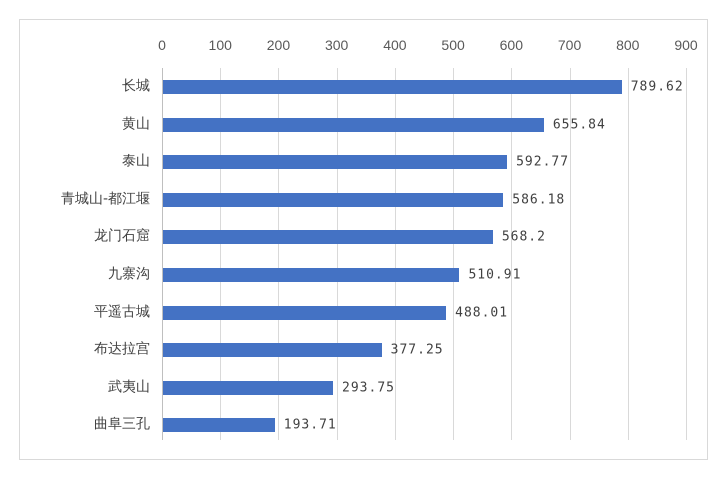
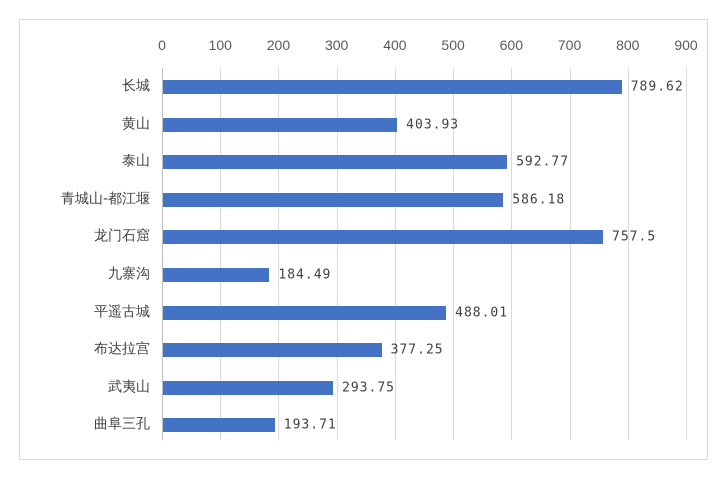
黄山: 655.84 -> 403.93
龙门石窟: 568.2 -> 757.5
九寨沟: 510.91 -> 184.49
